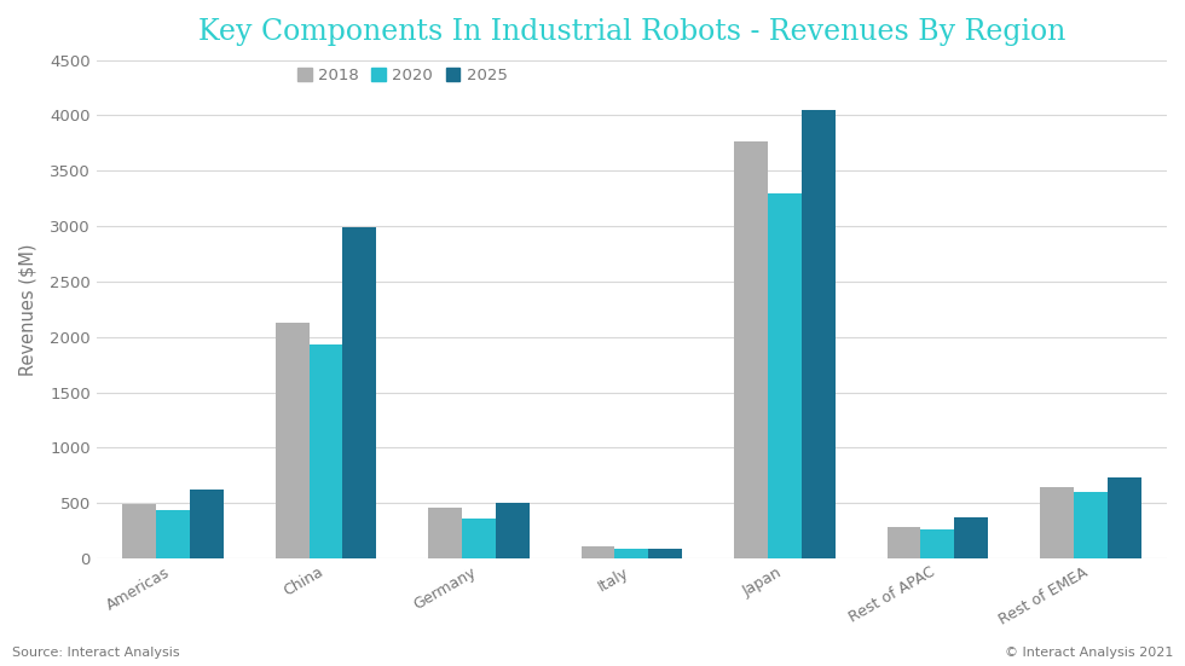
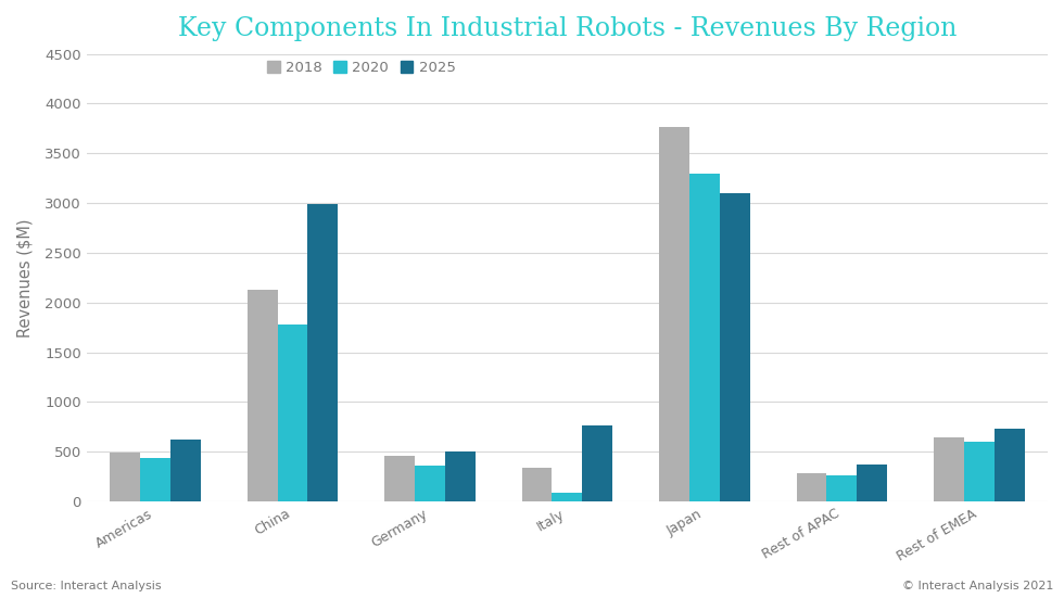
2020/China: 1930 -> 1780
2018/Italy: 110 -> 340
2025/Italy: 90 -> 760
2025/Japan: 4050 -> 3100
